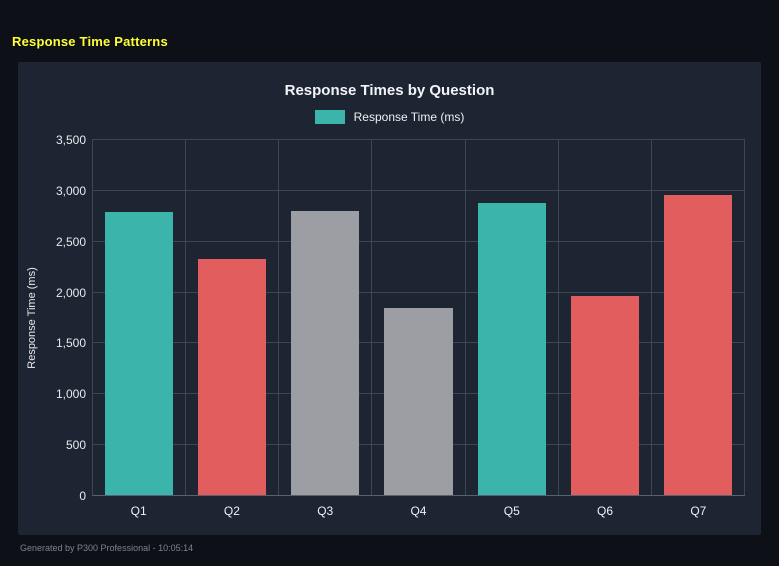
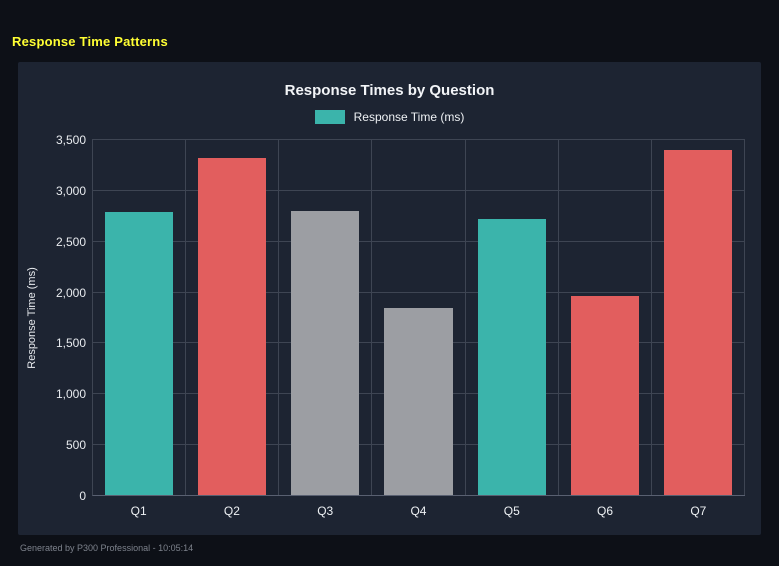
Q2: 2330 -> 3320
Q5: 2880 -> 2720
Q7: 2960 -> 3400
